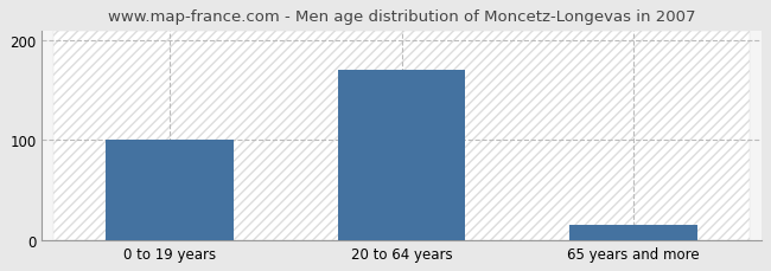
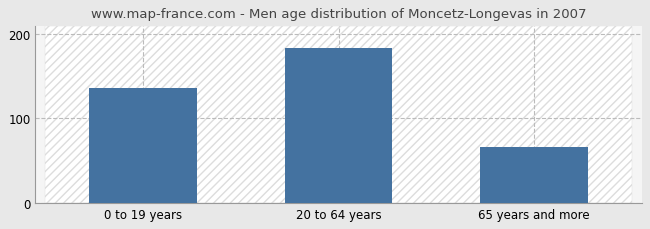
0 to 19 years: 100 -> 136
20 to 64 years: 170 -> 184
65 years and more: 15 -> 66
